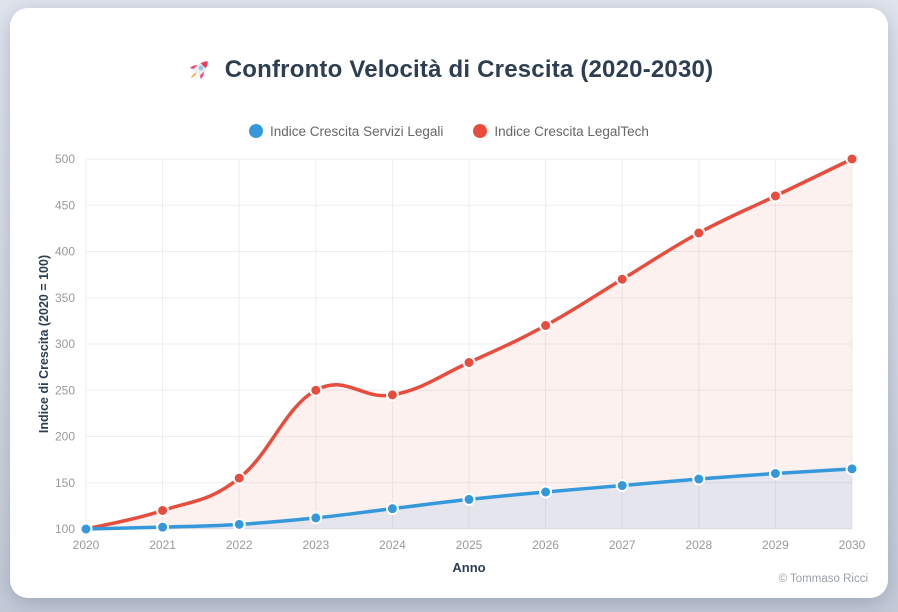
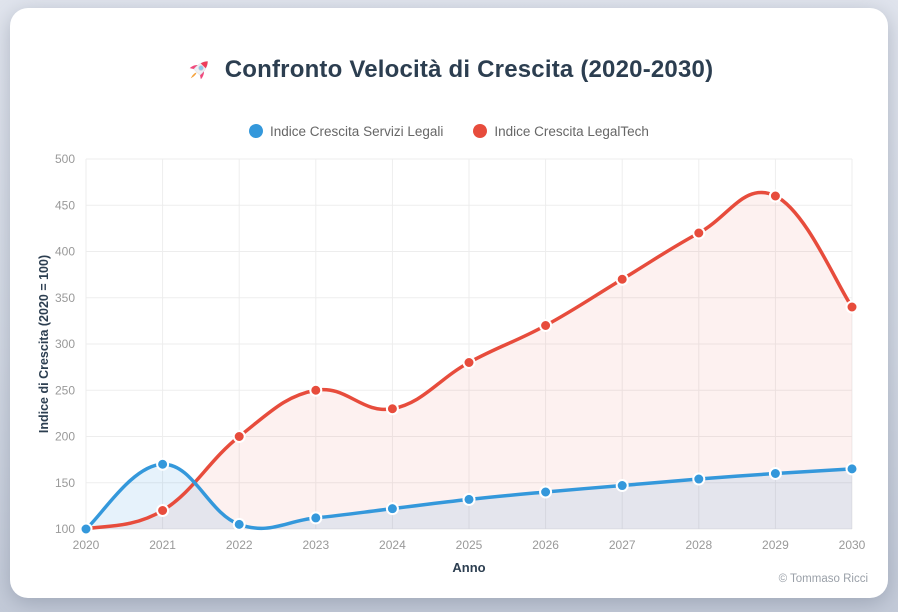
Indice Crescita Servizi Legali/2021: 100 -> 170
Indice Crescita LegalTech/2022: 160 -> 200
Indice Crescita LegalTech/2024: 240 -> 230
Indice Crescita LegalTech/2030: 500 -> 340
